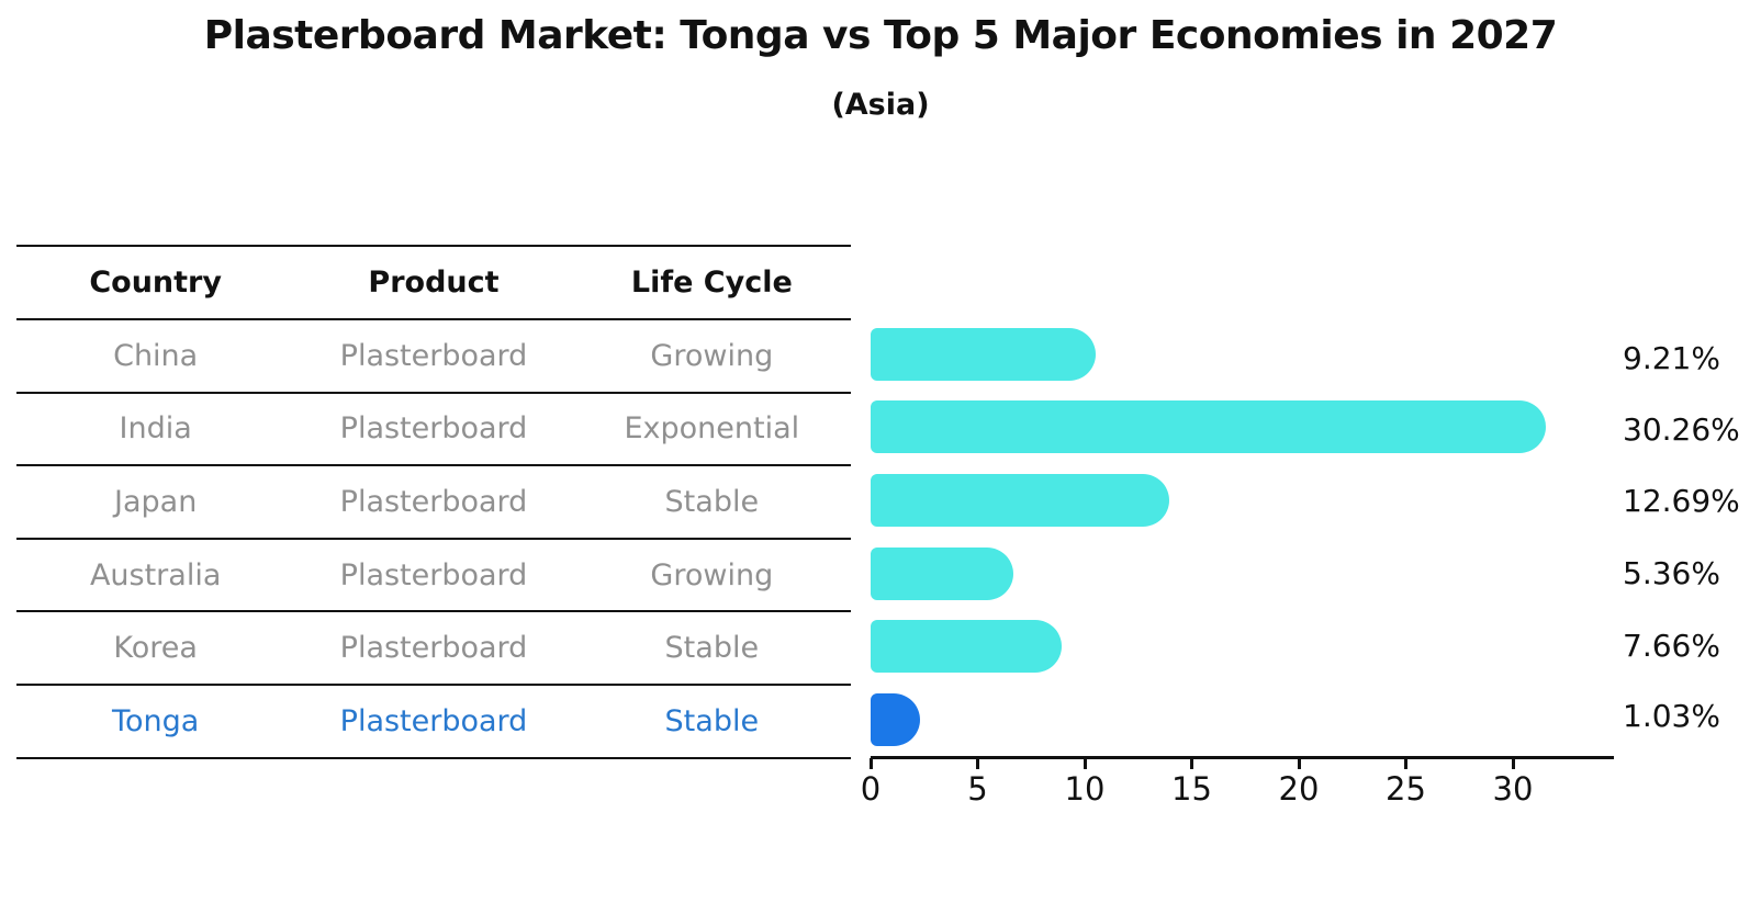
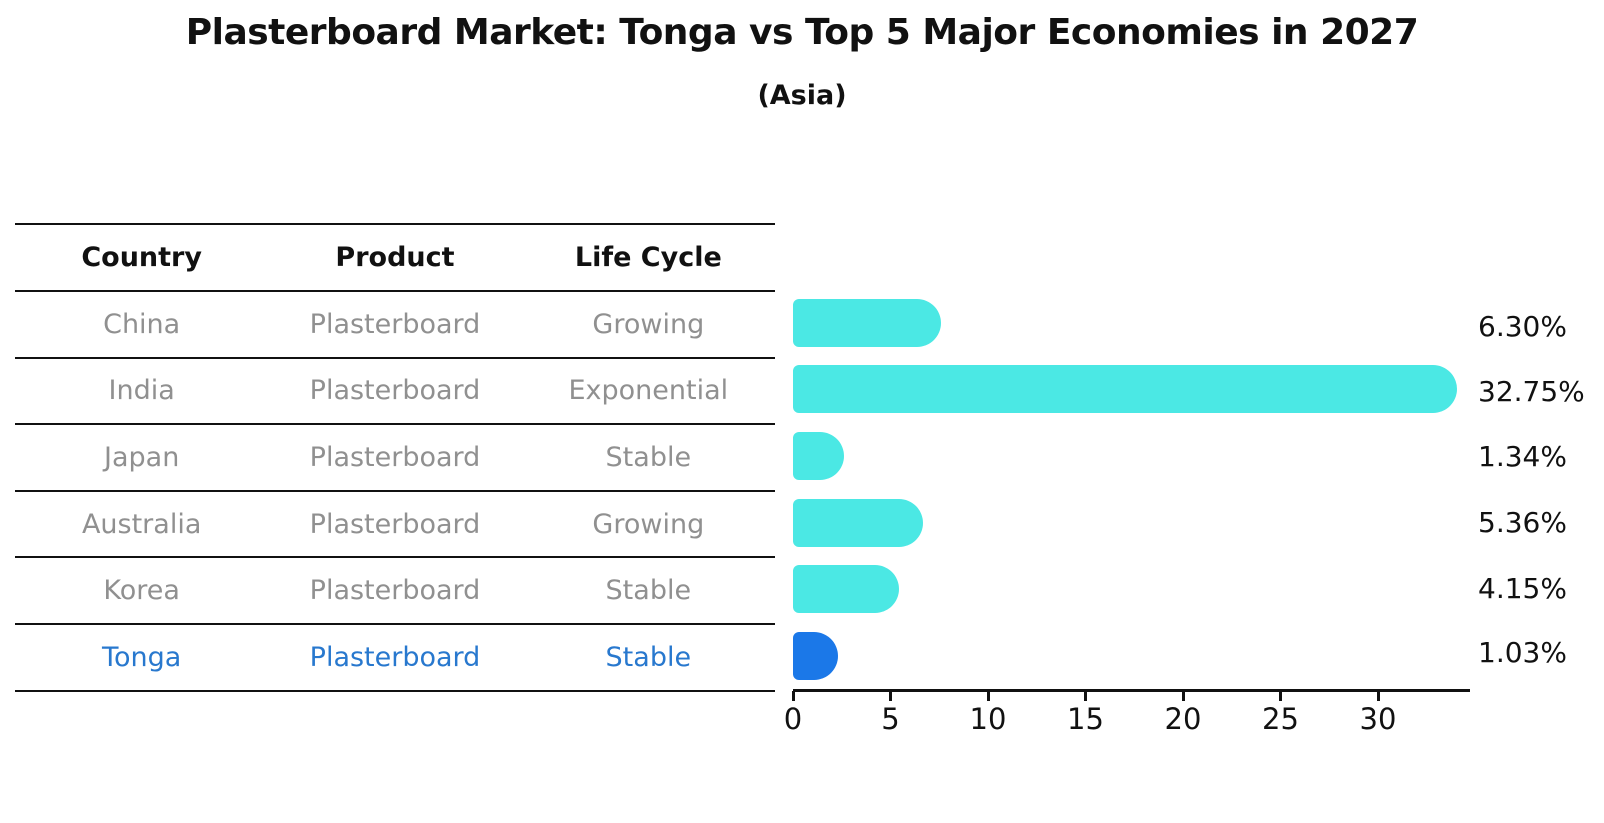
China: 9.21% -> 6.30%
India: 30.26% -> 32.75%
Japan: 12.69% -> 1.34%
Korea: 7.66% -> 4.15%
